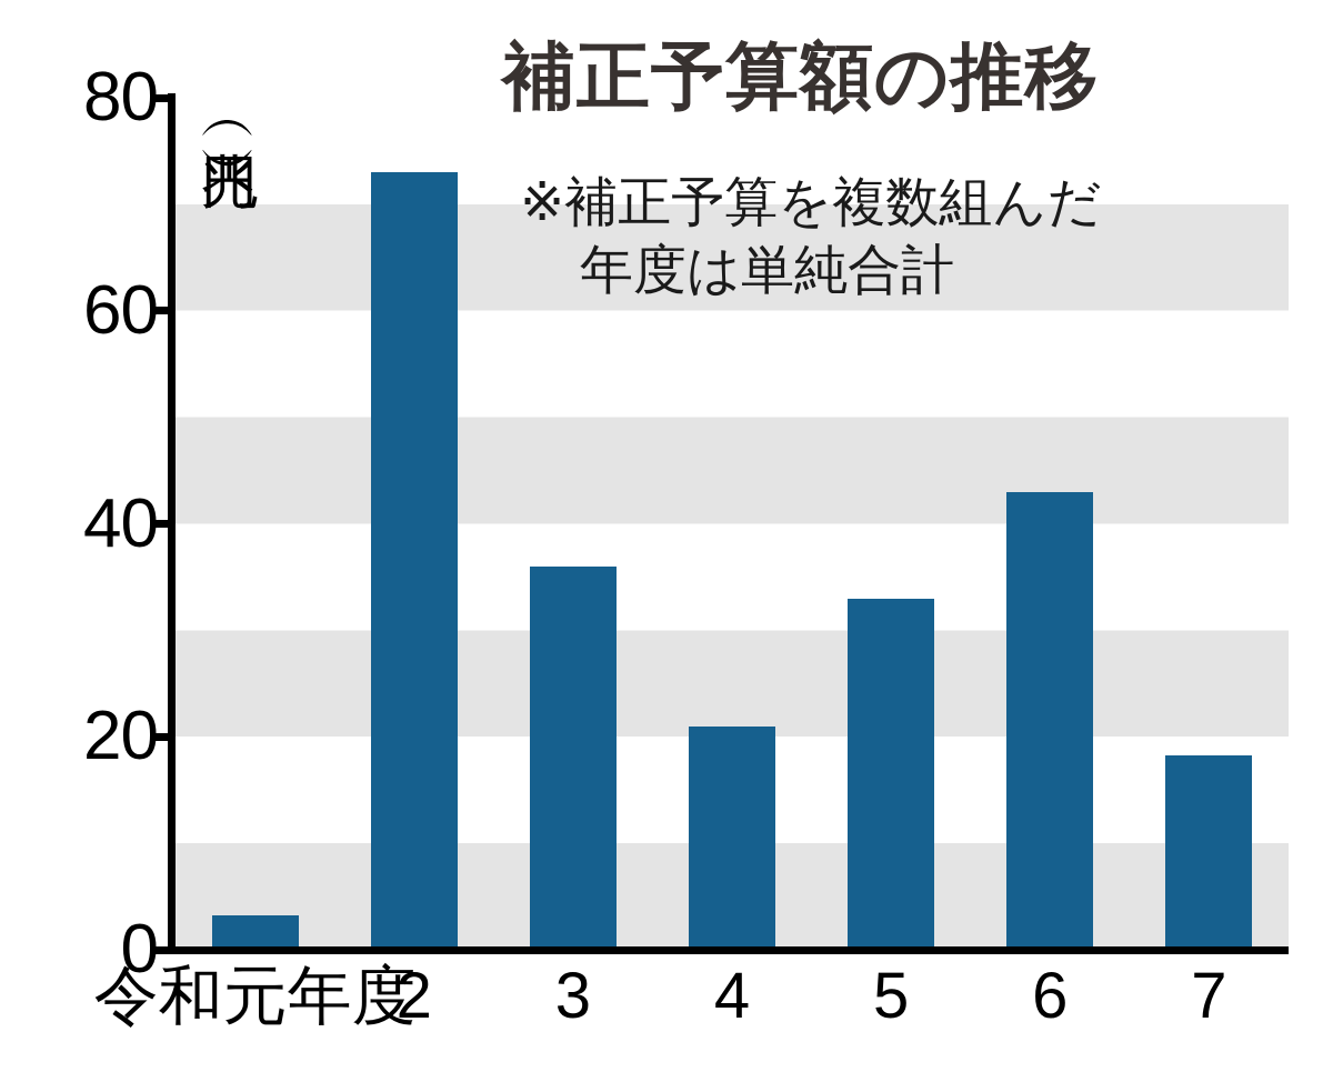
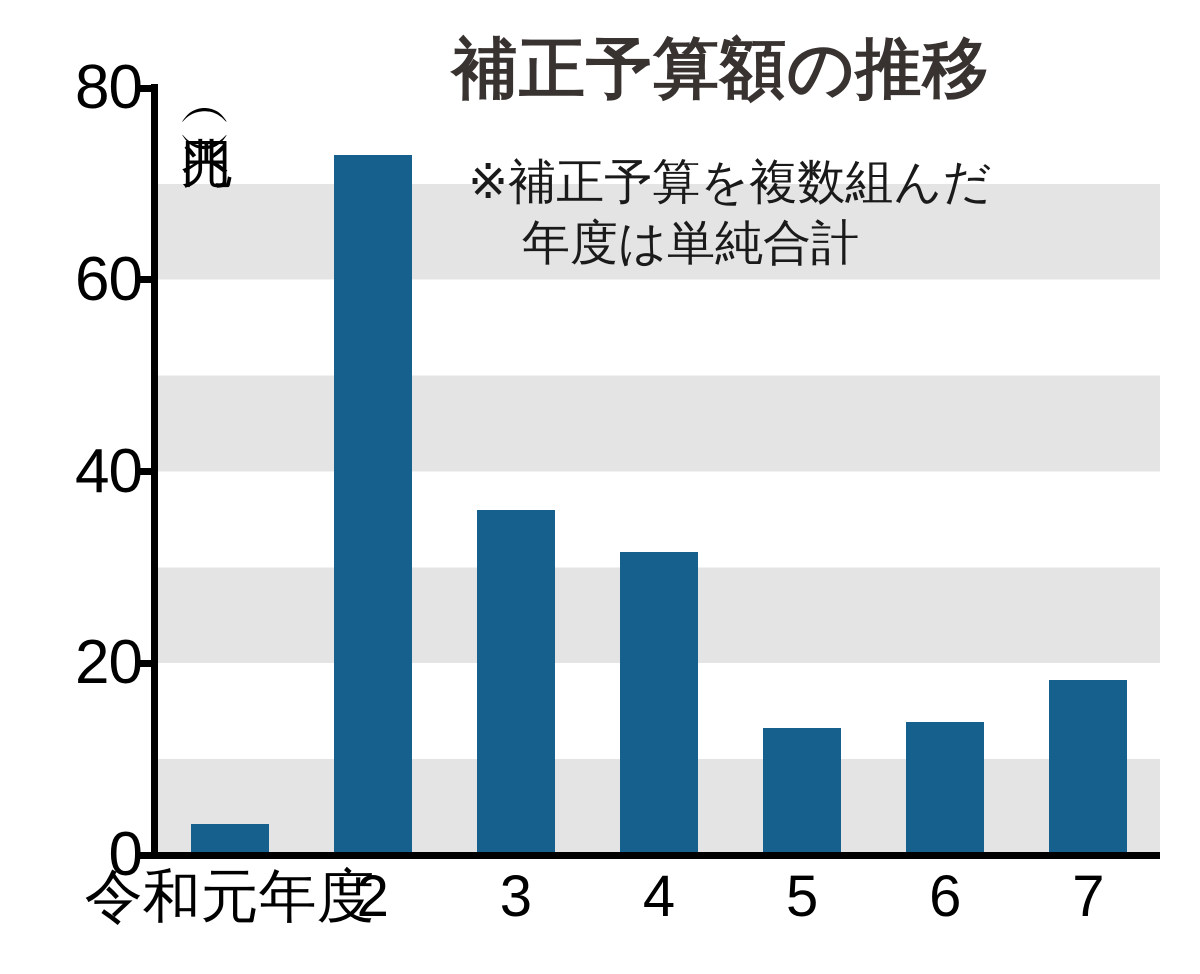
4: 21 -> 32
5: 33 -> 13
6: 43 -> 14
